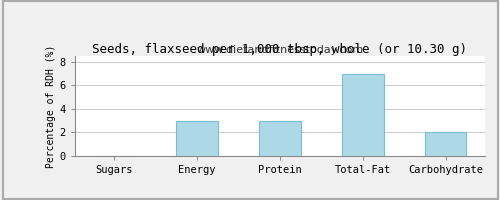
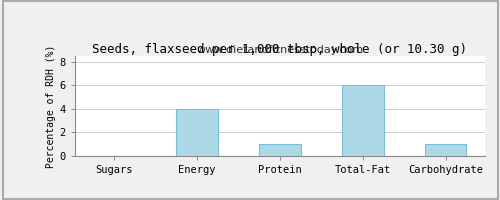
Energy: 3 -> 4
Protein: 3 -> 1
Total-Fat: 7 -> 6
Carbohydrate: 2 -> 1
